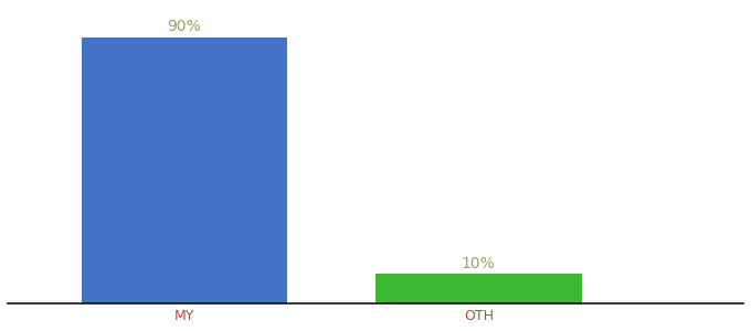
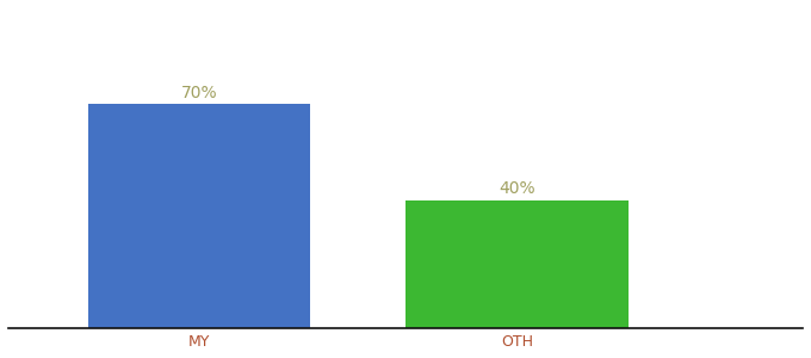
MY: 90% -> 70%
OTH: 10% -> 40%
